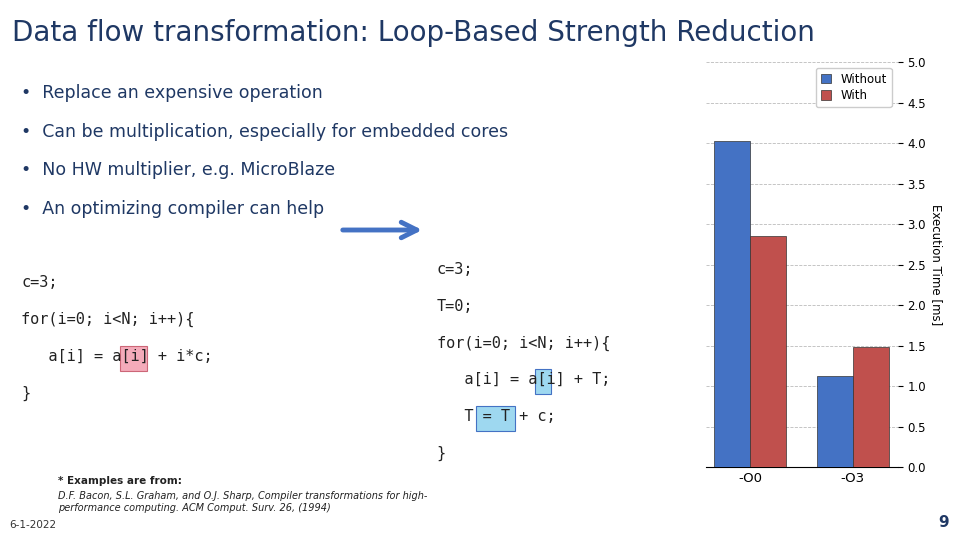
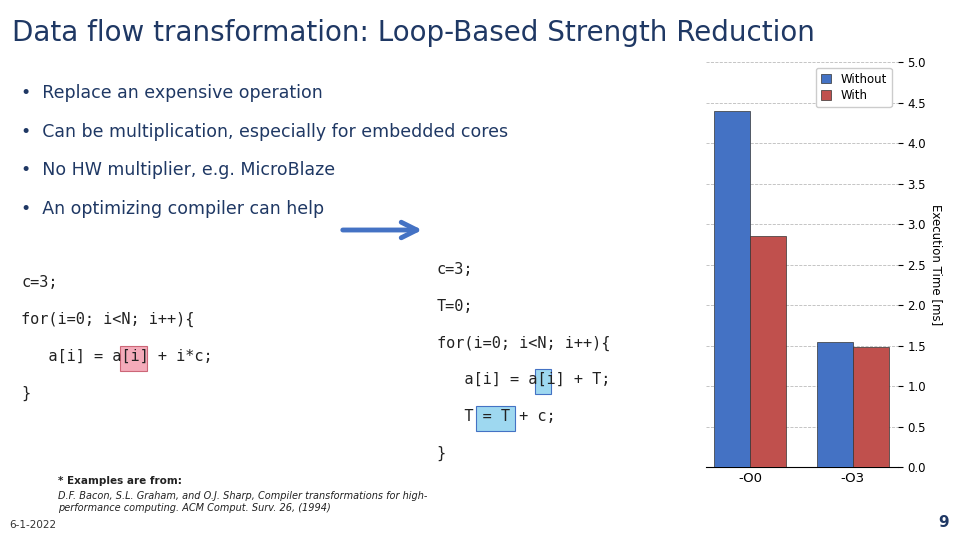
Without/-O0: 4.02 -> 4.40
Without/-O3: 1.12 -> 1.55
